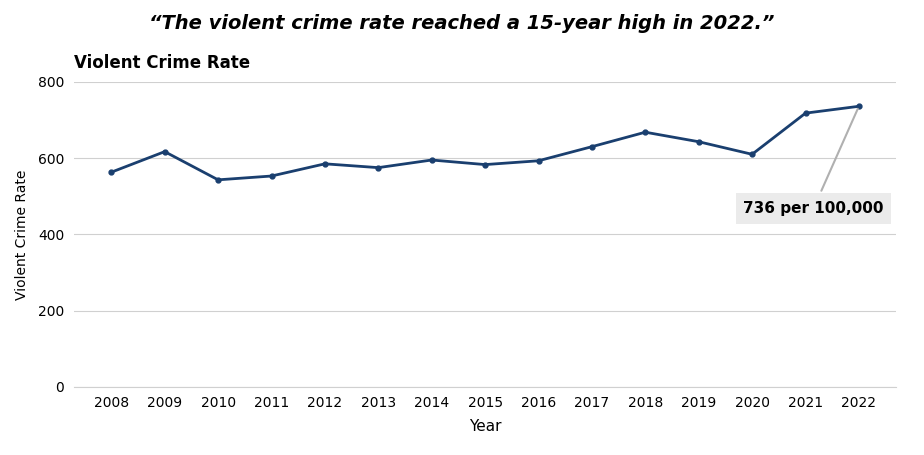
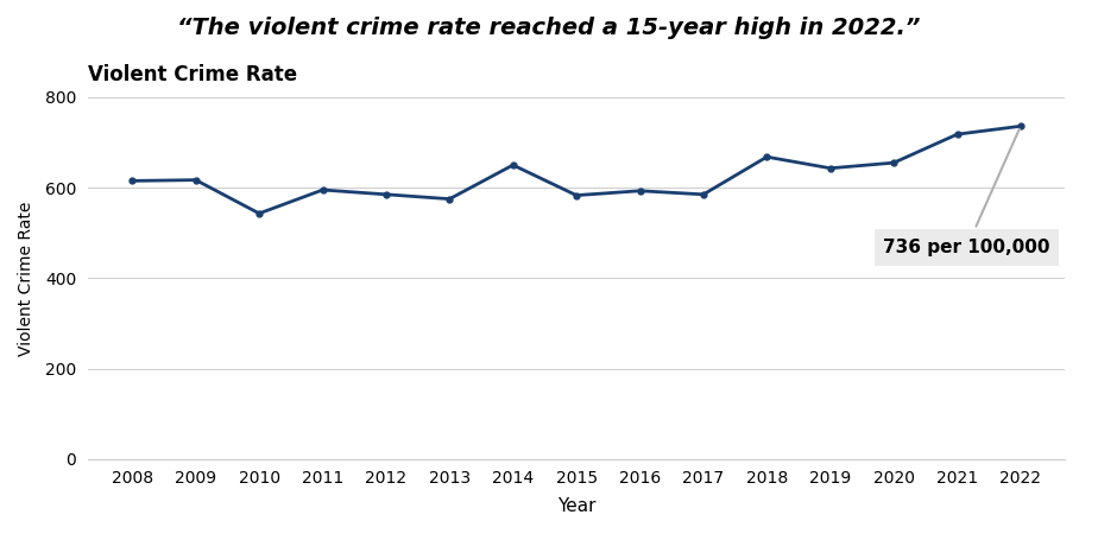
2008: 563 -> 615
2011: 553 -> 595
2014: 595 -> 650
2017: 630 -> 585
2020: 610 -> 655
